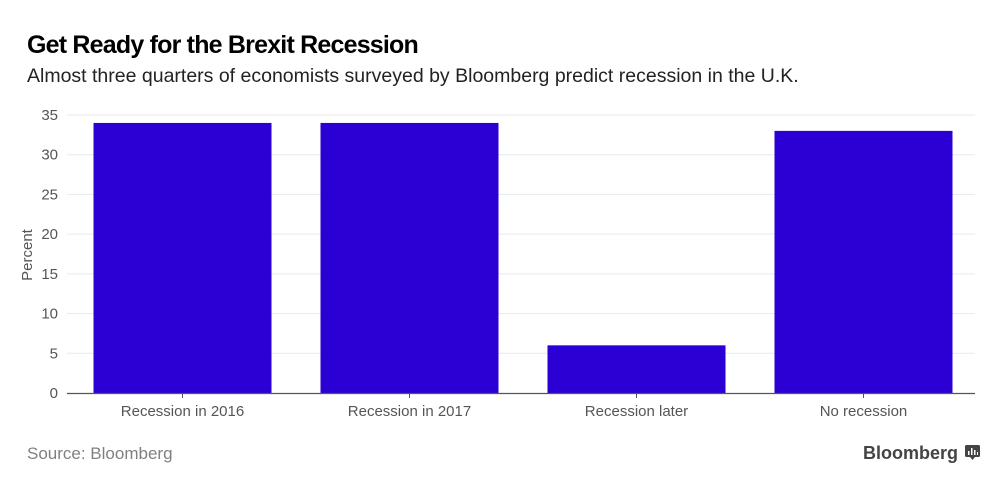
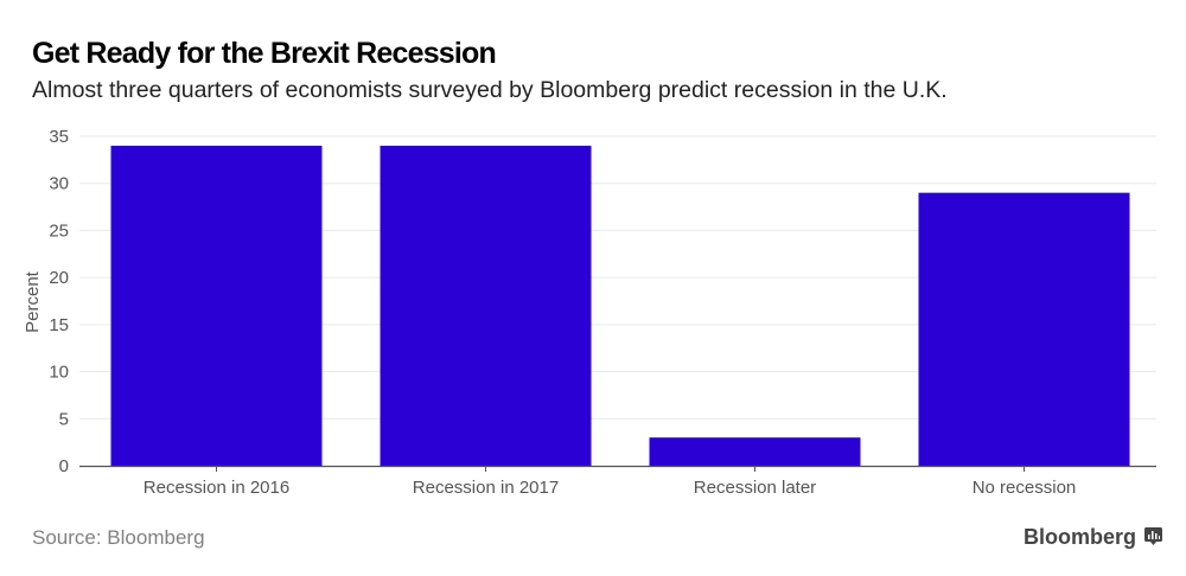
Recession later: 6 -> 3
No recession: 33 -> 29
